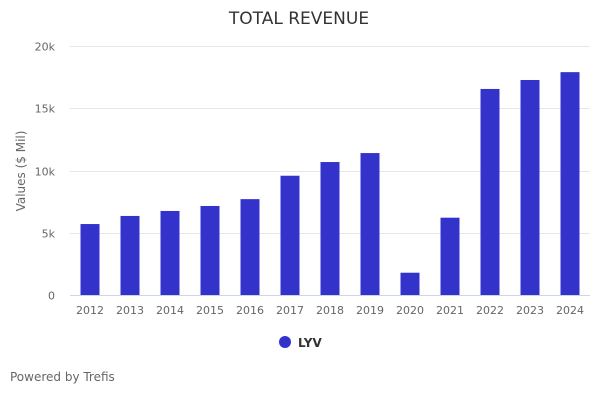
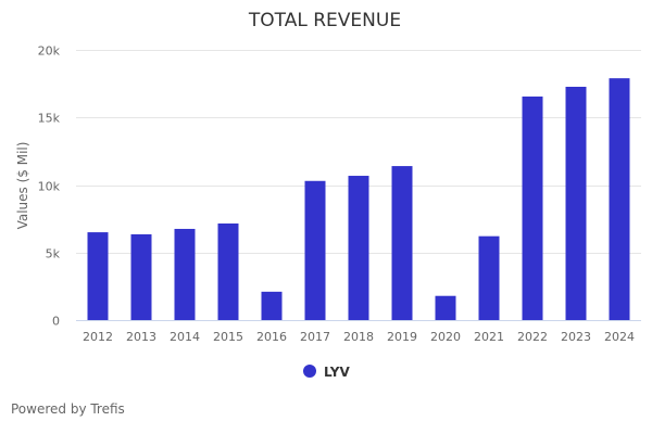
2012: 5.7k -> 6.5k
2016: 7.7k -> 2.1k
2017: 9.6k -> 10.3k
